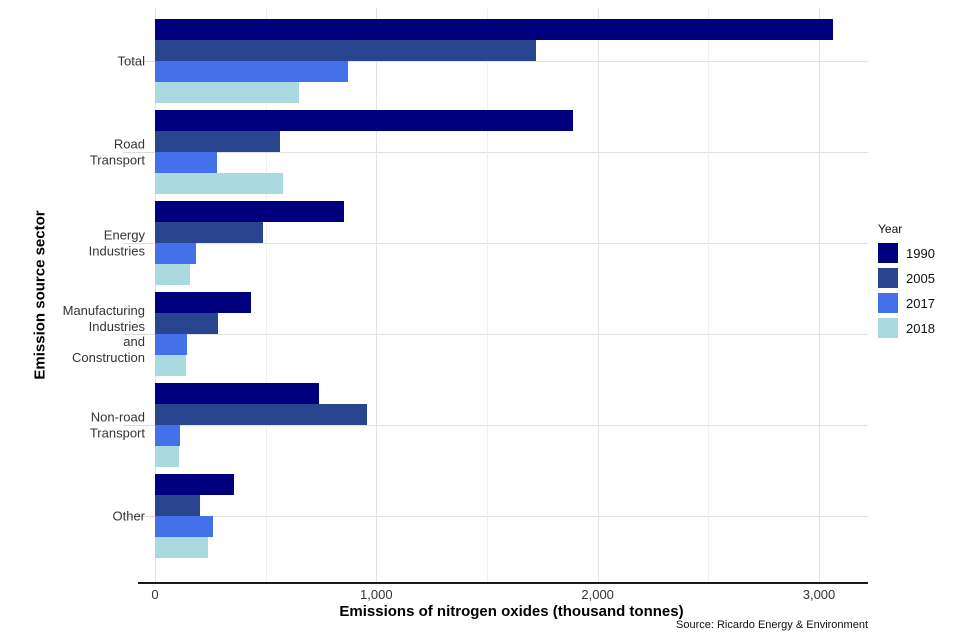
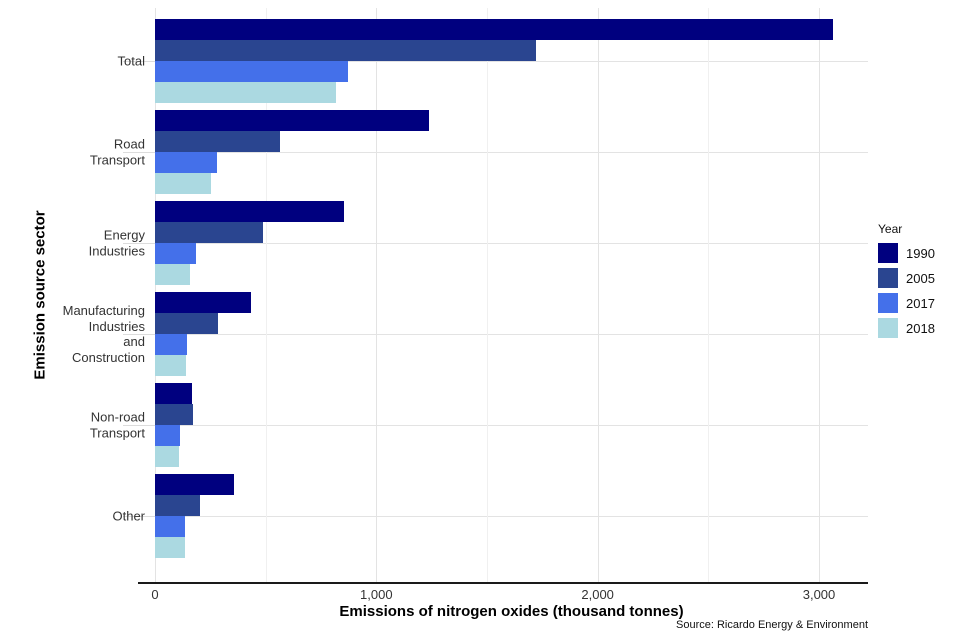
2018/Total: 650 -> 820
1990/Road Transport: 1890 -> 1240
2018/Road Transport: 580 -> 260
1990/Non-road Transport: 740 -> 170
2005/Non-road Transport: 960 -> 170
2017/Other: 260 -> 140
2018/Other: 240 -> 140
